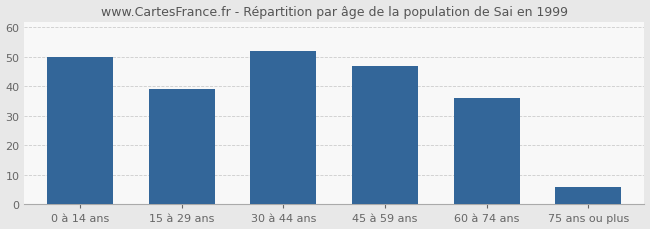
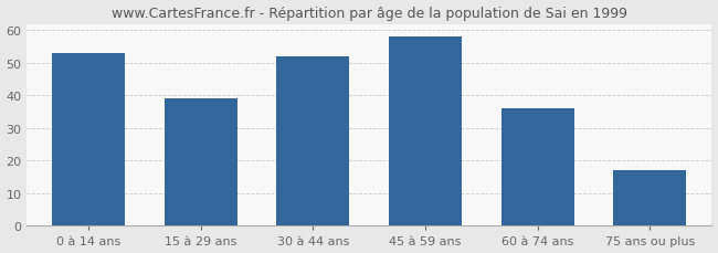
0 à 14 ans: 50 -> 53
45 à 59 ans: 47 -> 58
75 ans ou plus: 6 -> 17
